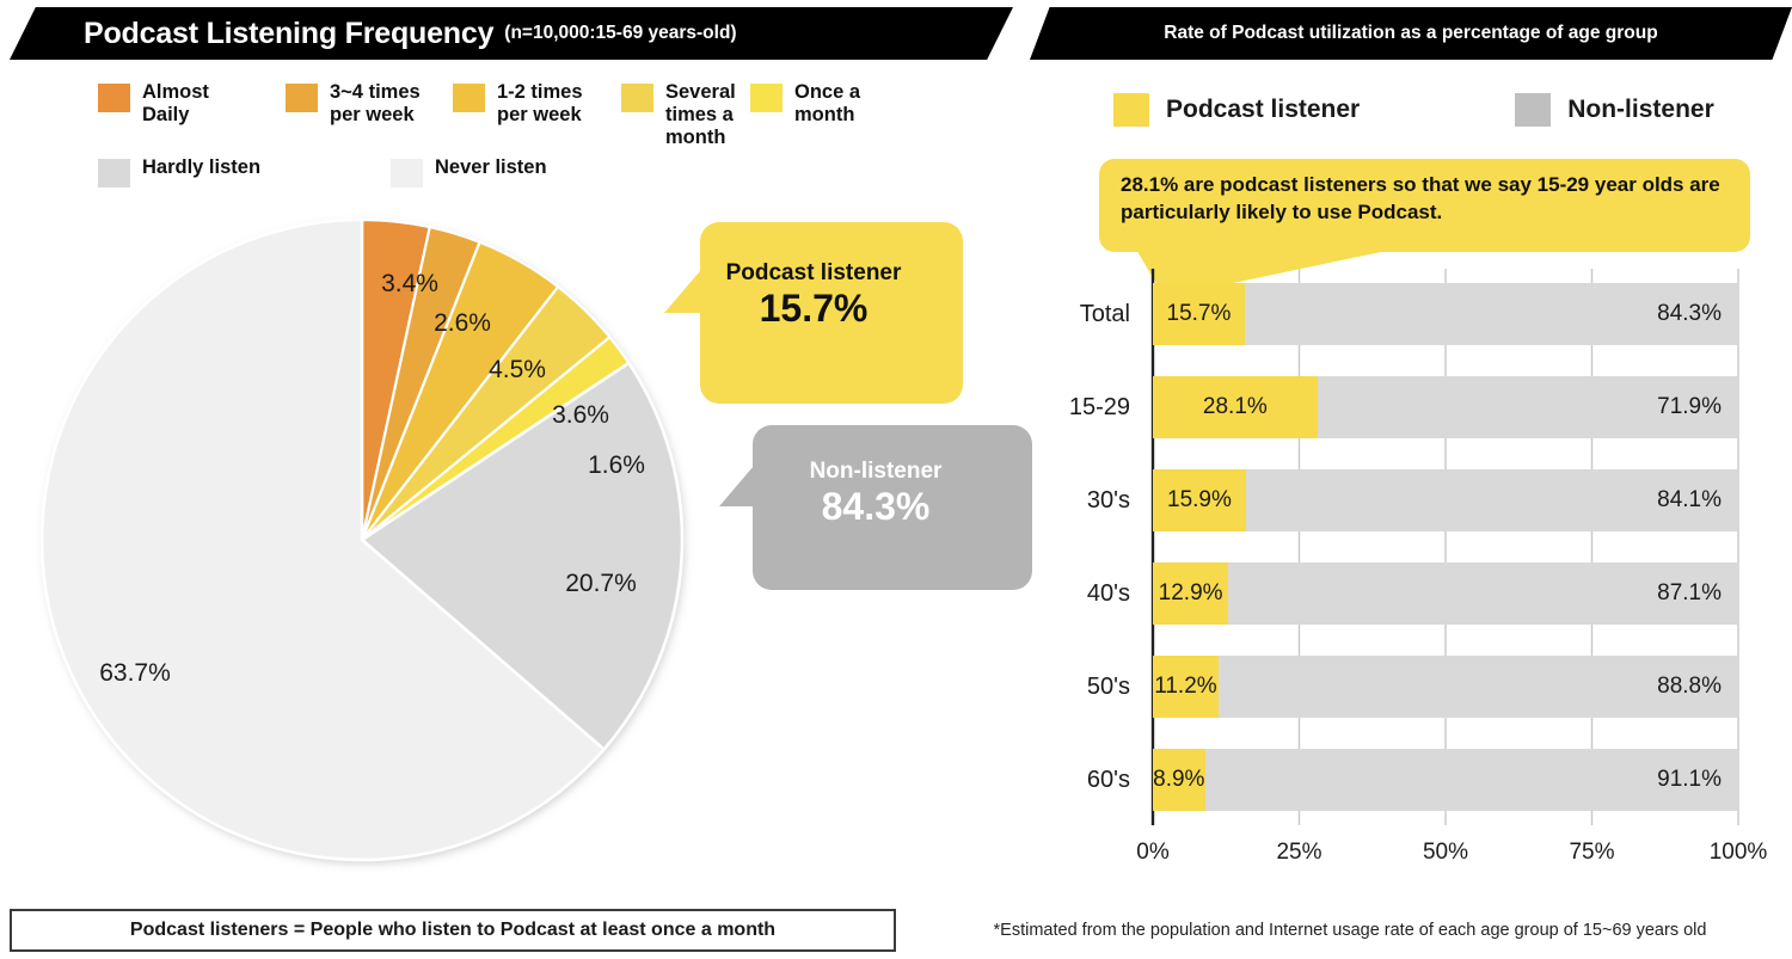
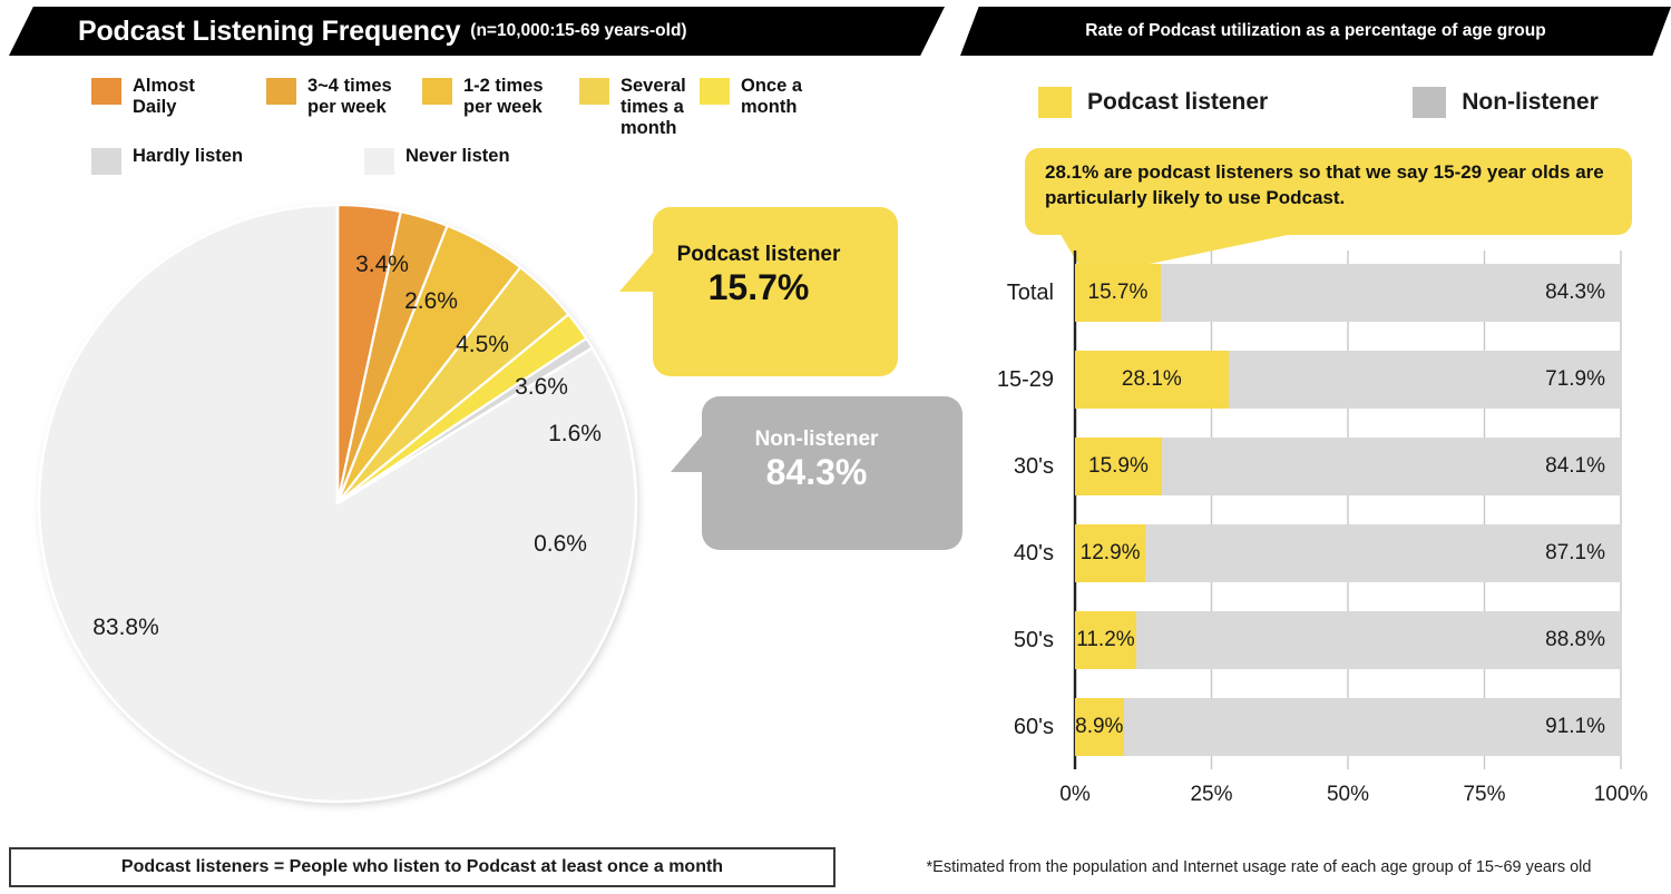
Podcast Listening Frequency/Hardly listen: 20.7% -> 0.6%
Podcast Listening Frequency/Never listen: 63.7% -> 83.8%
